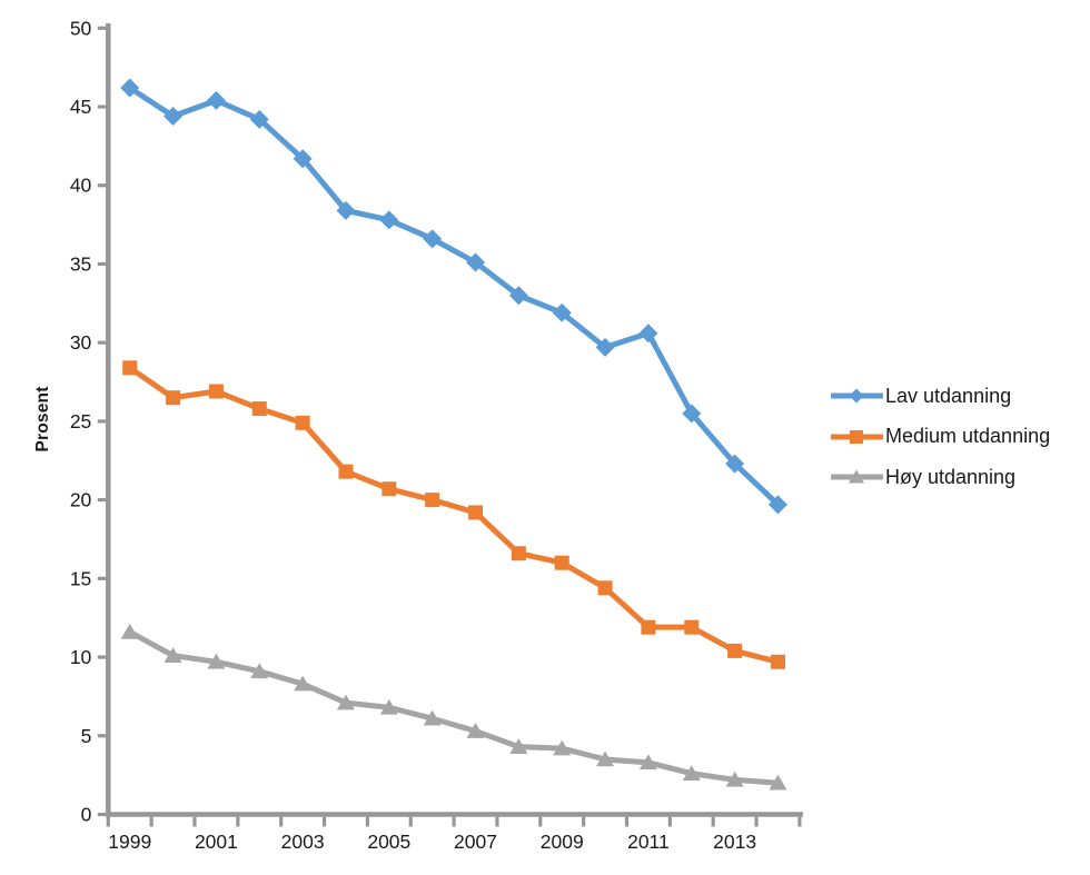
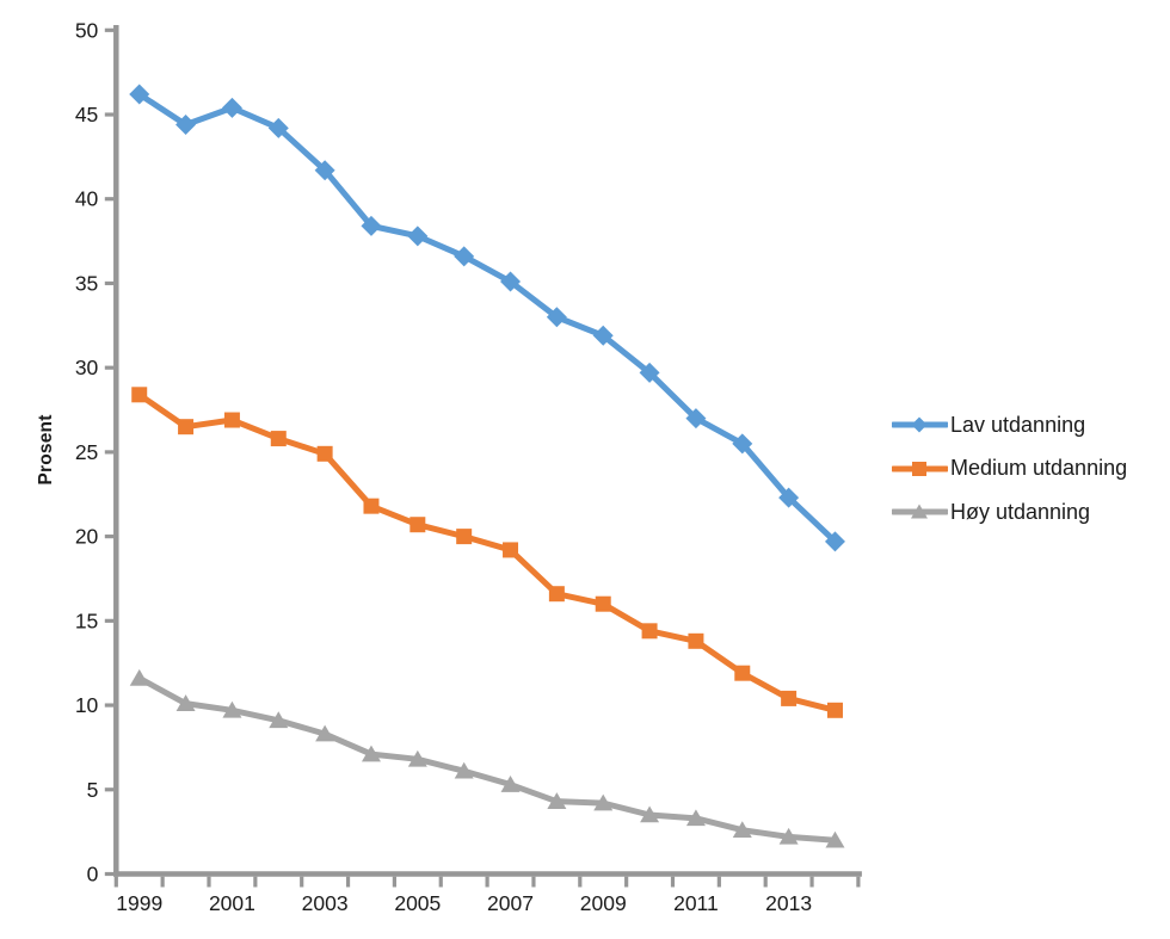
Lav utdanning/2011: 30.6 -> 27.0
Medium utdanning/2011: 11.9 -> 13.8
